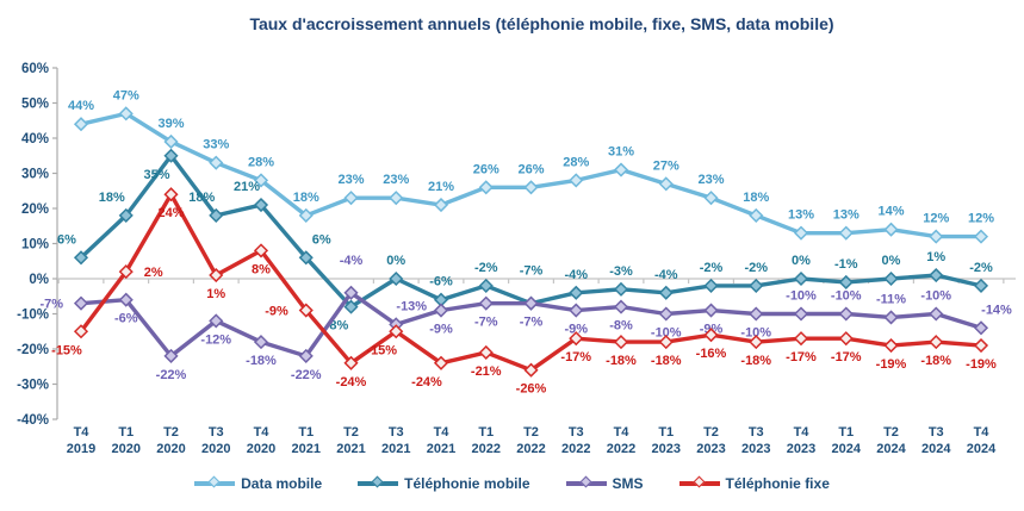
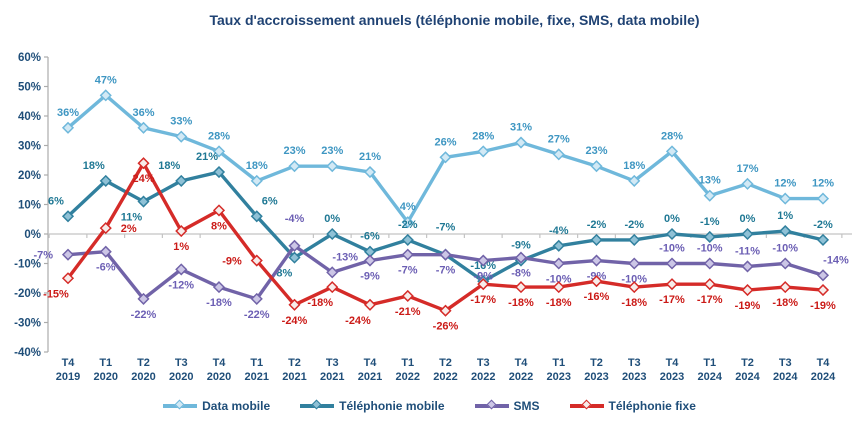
Data mobile/T4 2019: 44% -> 36%
Data mobile/T2 2020: 39% -> 36%
Téléphonie mobile/T2 2020: 35% -> 11%
Téléphonie fixe/T3 2021: -15% -> -18%
Data mobile/T1 2022: 26% -> 4%
Téléphonie mobile/T3 2022: -4% -> -16%
Téléphonie mobile/T4 2022: -3% -> -9%
Data mobile/T4 2023: 13% -> 28%
Data mobile/T2 2024: 14% -> 17%
